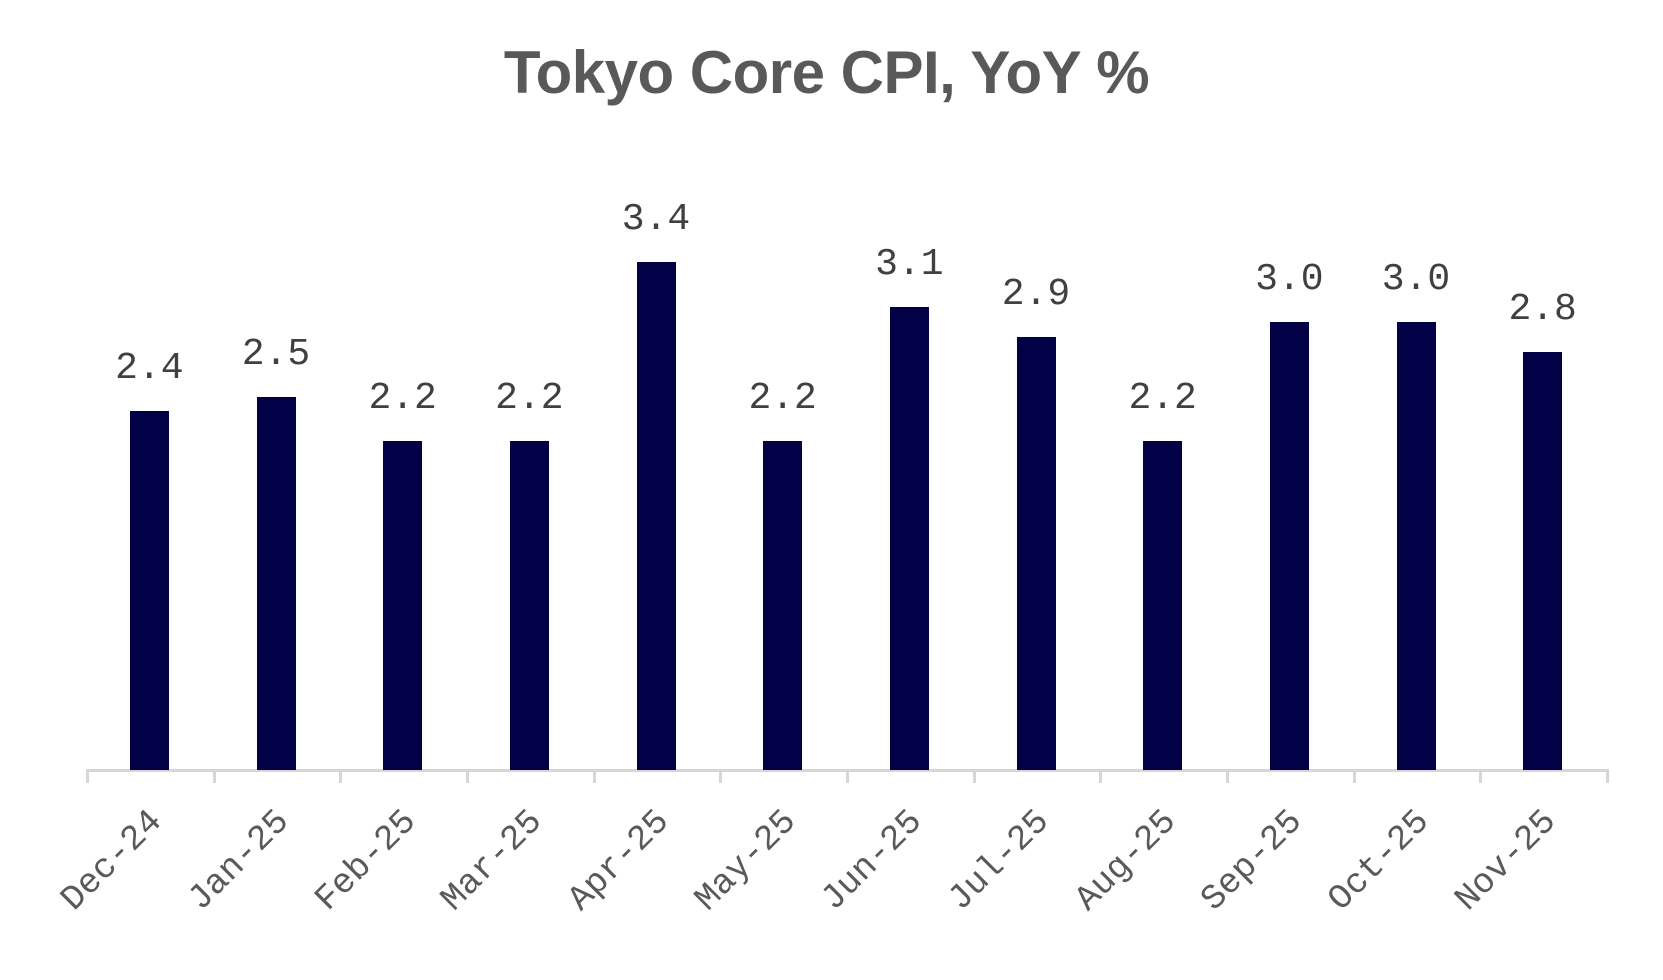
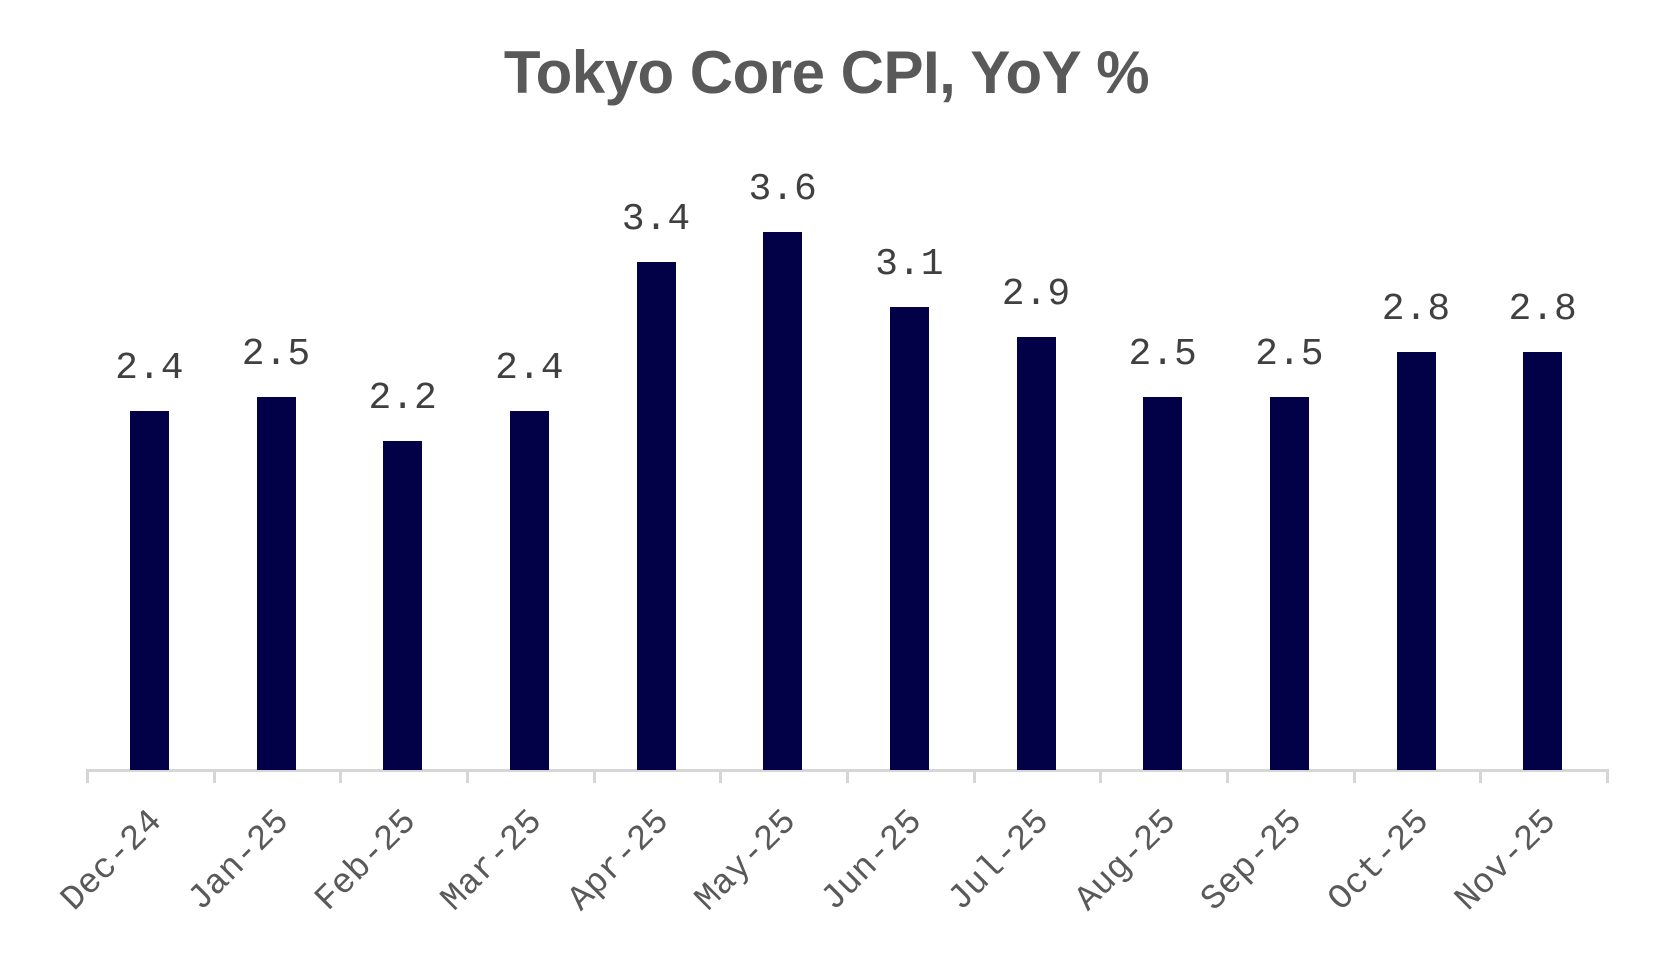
Mar-25: 2.2 -> 2.4
May-25: 2.2 -> 3.6
Aug-25: 2.2 -> 2.5
Sep-25: 3.0 -> 2.5
Oct-25: 3.0 -> 2.8
